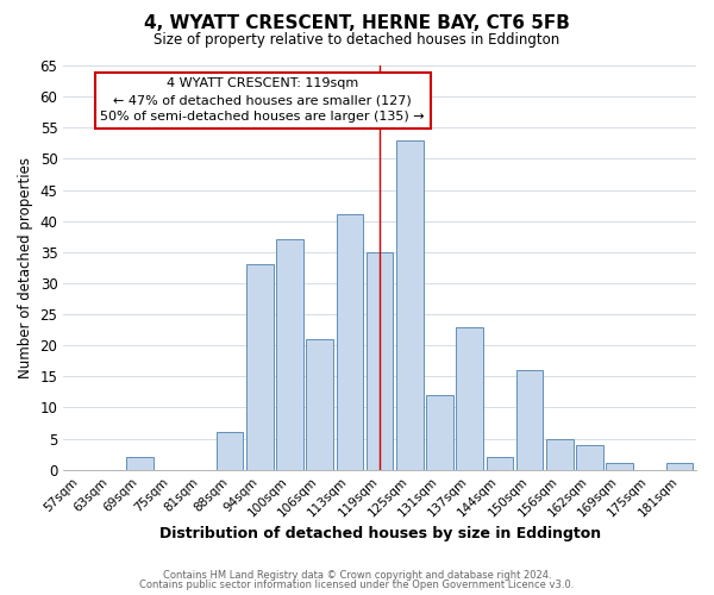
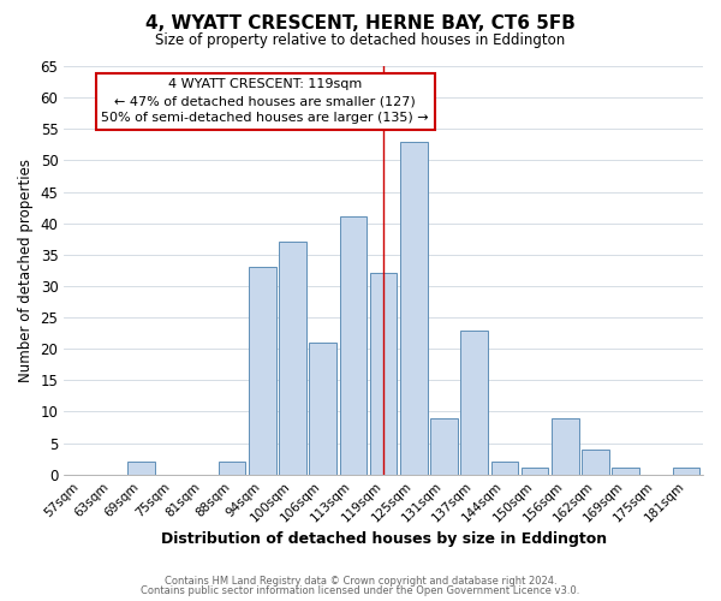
88sqm: 6 -> 2
119sqm: 35 -> 32
131sqm: 12 -> 9
150sqm: 16 -> 1
156sqm: 5 -> 9
